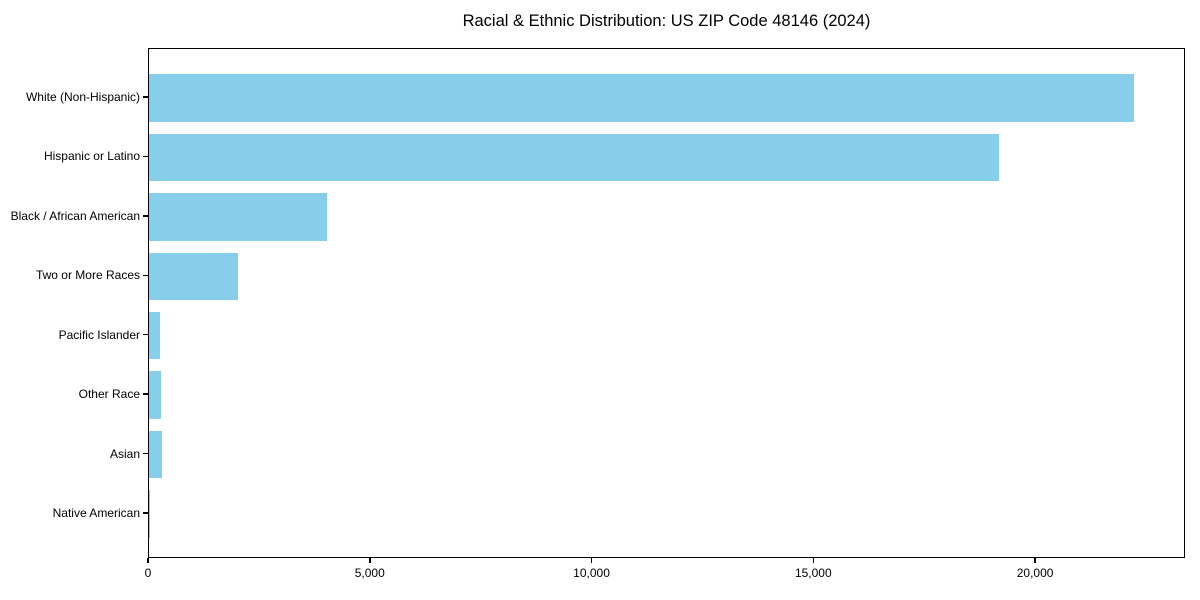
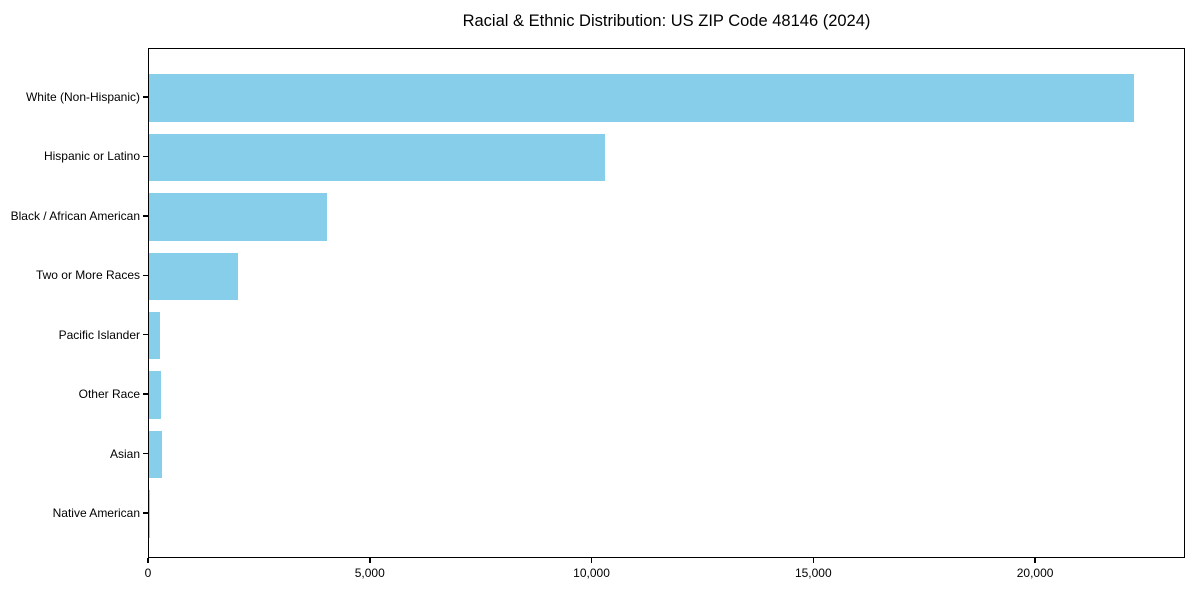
Hispanic or Latino: 19200 -> 10300
